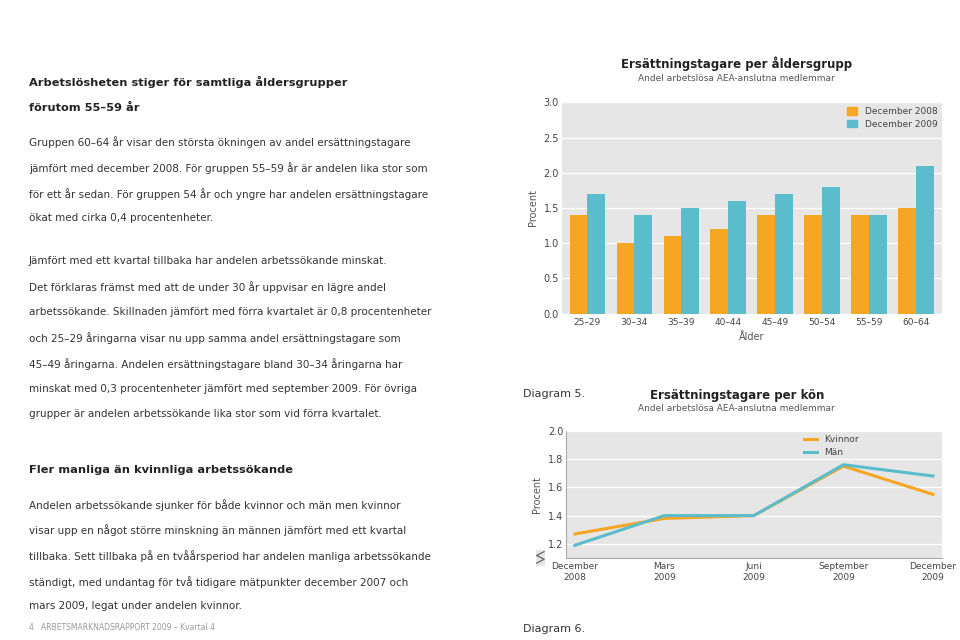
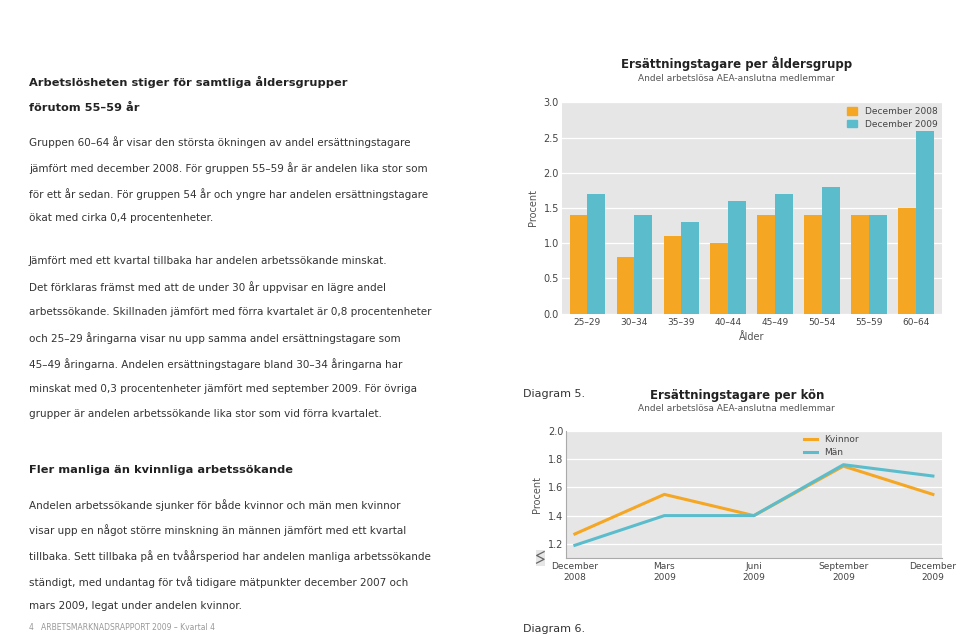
December 2008/30–34: 1.0 -> 0.8
December 2009/35–39: 1.5 -> 1.3
December 2008/40–44: 1.2 -> 1.0
December 2009/60–64: 2.1 -> 2.6
Kvinnor/Mars 2009: 1.38 -> 1.55
